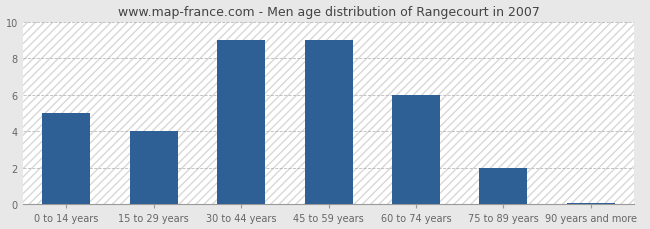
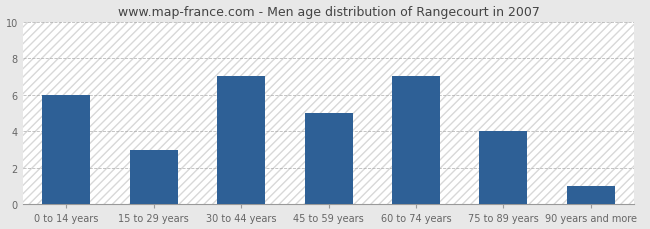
0 to 14 years: 5.0 -> 6.0
15 to 29 years: 4.0 -> 3.0
30 to 44 years: 9.0 -> 7.0
45 to 59 years: 9.0 -> 5.0
60 to 74 years: 6.0 -> 7.0
75 to 89 years: 2.0 -> 4.0
90 years and more: 0.1 -> 1.0
